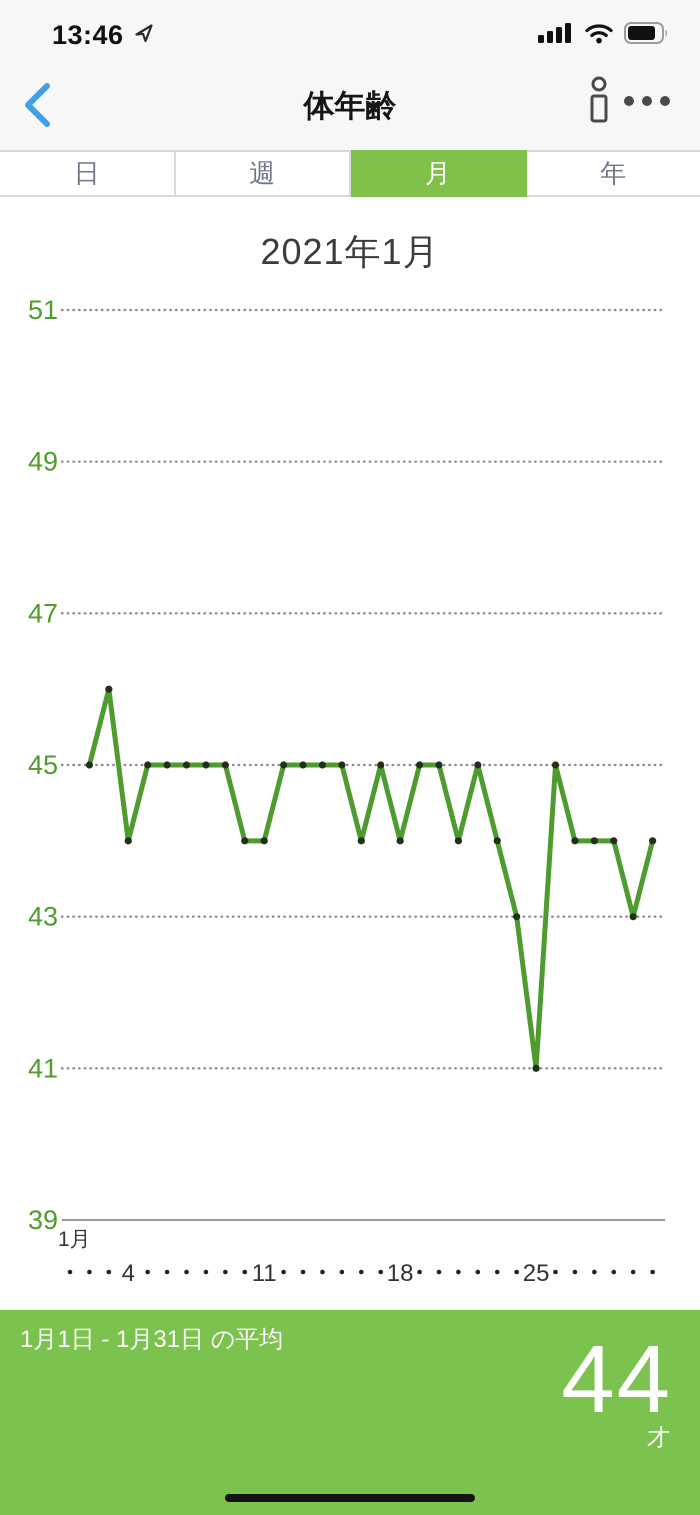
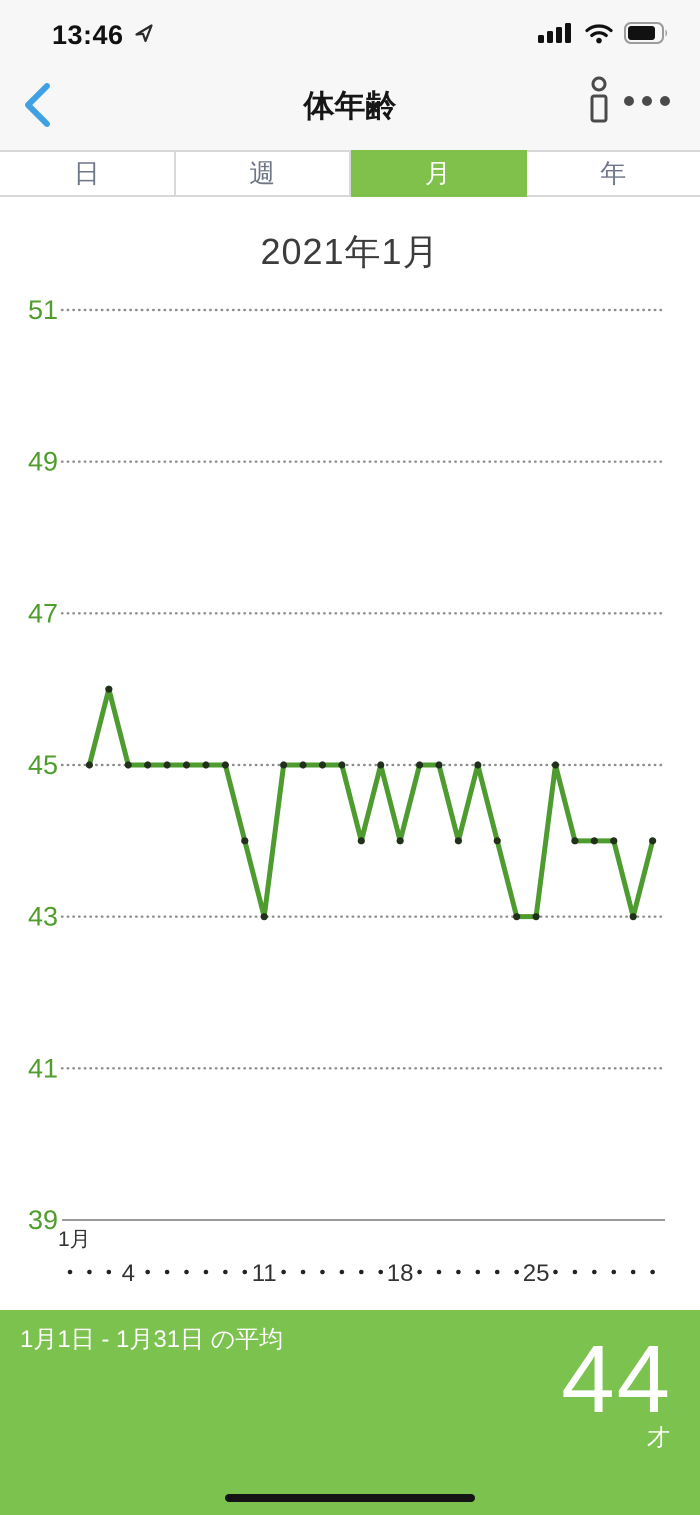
4: 44 -> 45
11: 44 -> 43
25: 41 -> 43
